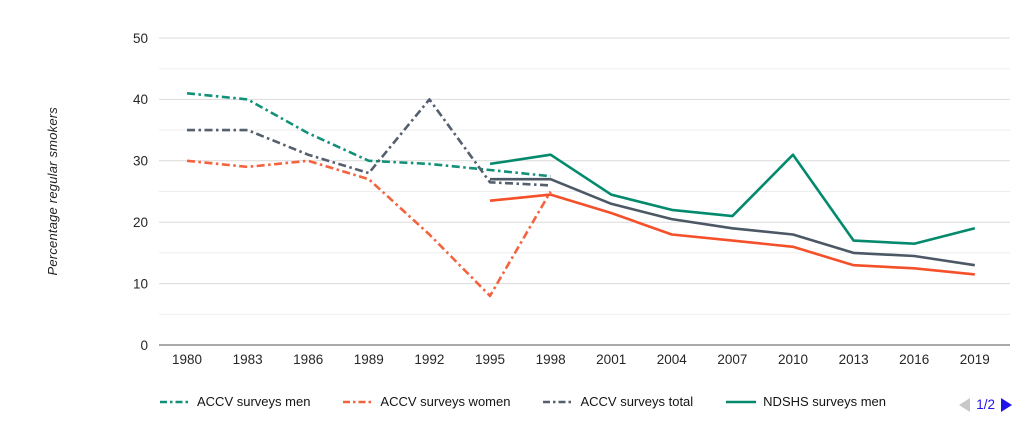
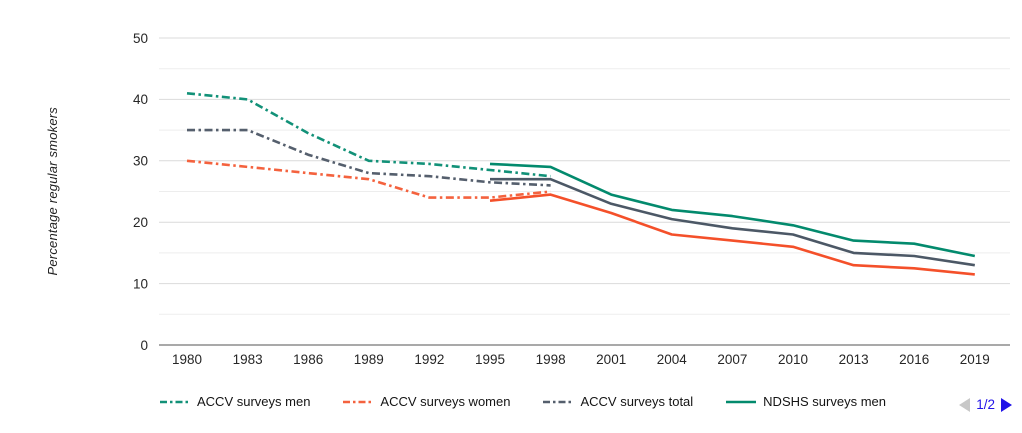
ACCV surveys women/1986: 30 -> 28
ACCV surveys women/1992: 18 -> 24
ACCV surveys total/1992: 40 -> 28
ACCV surveys women/1995: 8 -> 24
NDSHS surveys men/1998: 31 -> 29
NDSHS surveys men/2010: 31 -> 20
NDSHS surveys men/2019: 19 -> 14
